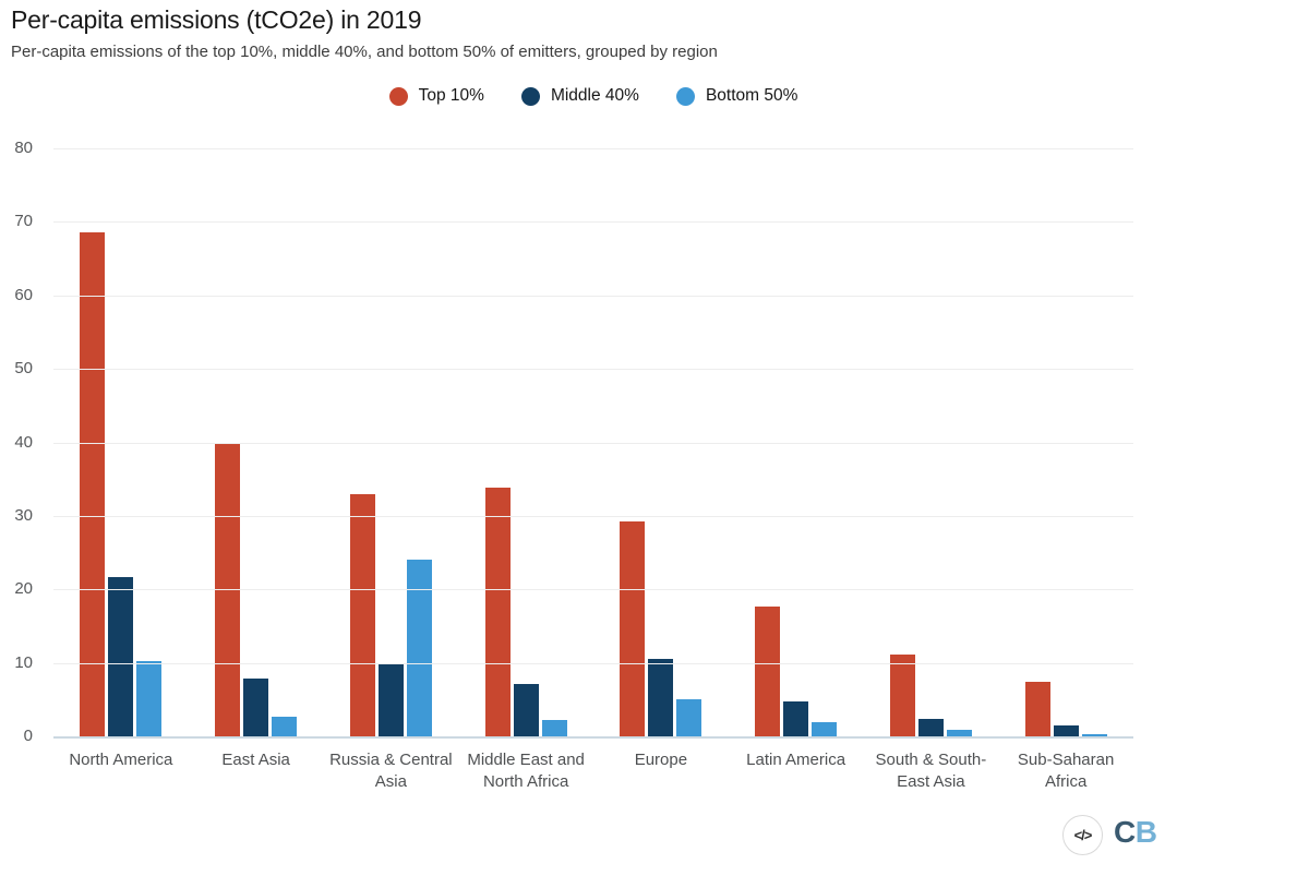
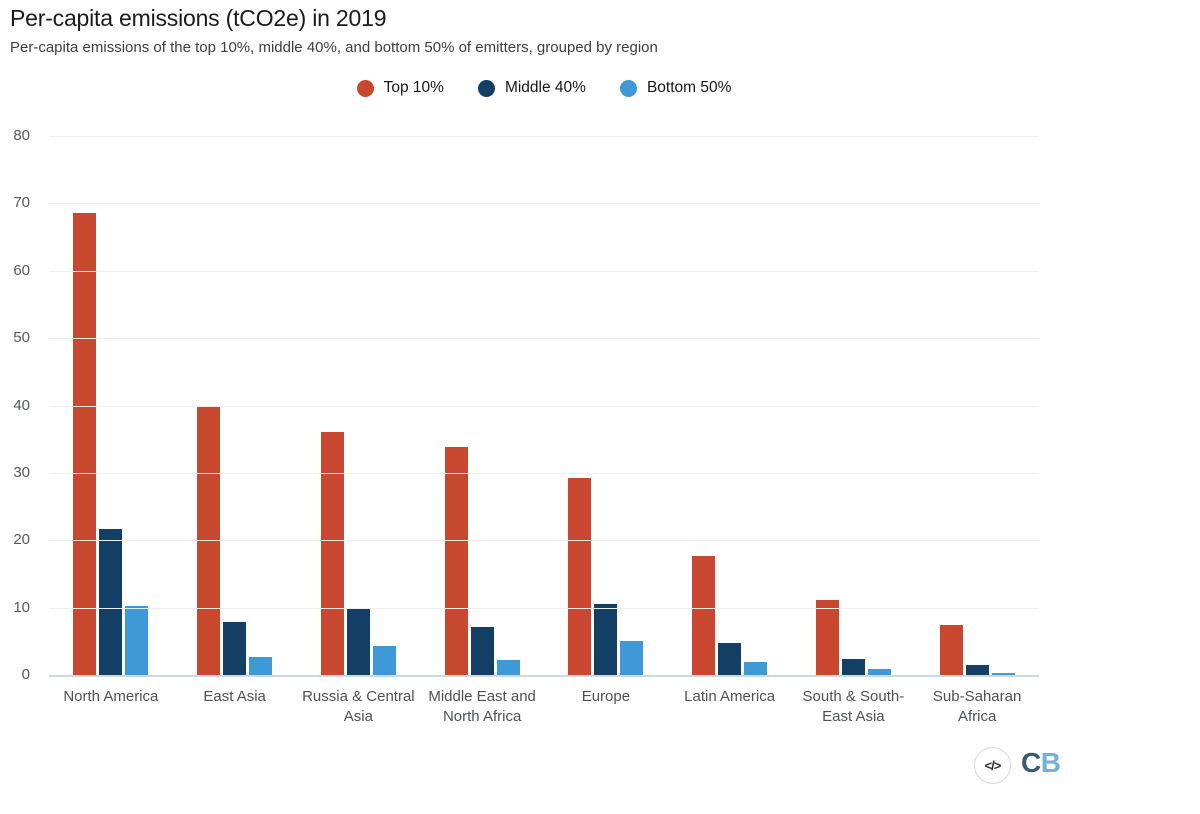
Top 10%/Russia & Central Asia: 33 -> 36
Bottom 50%/Russia & Central Asia: 24 -> 4
